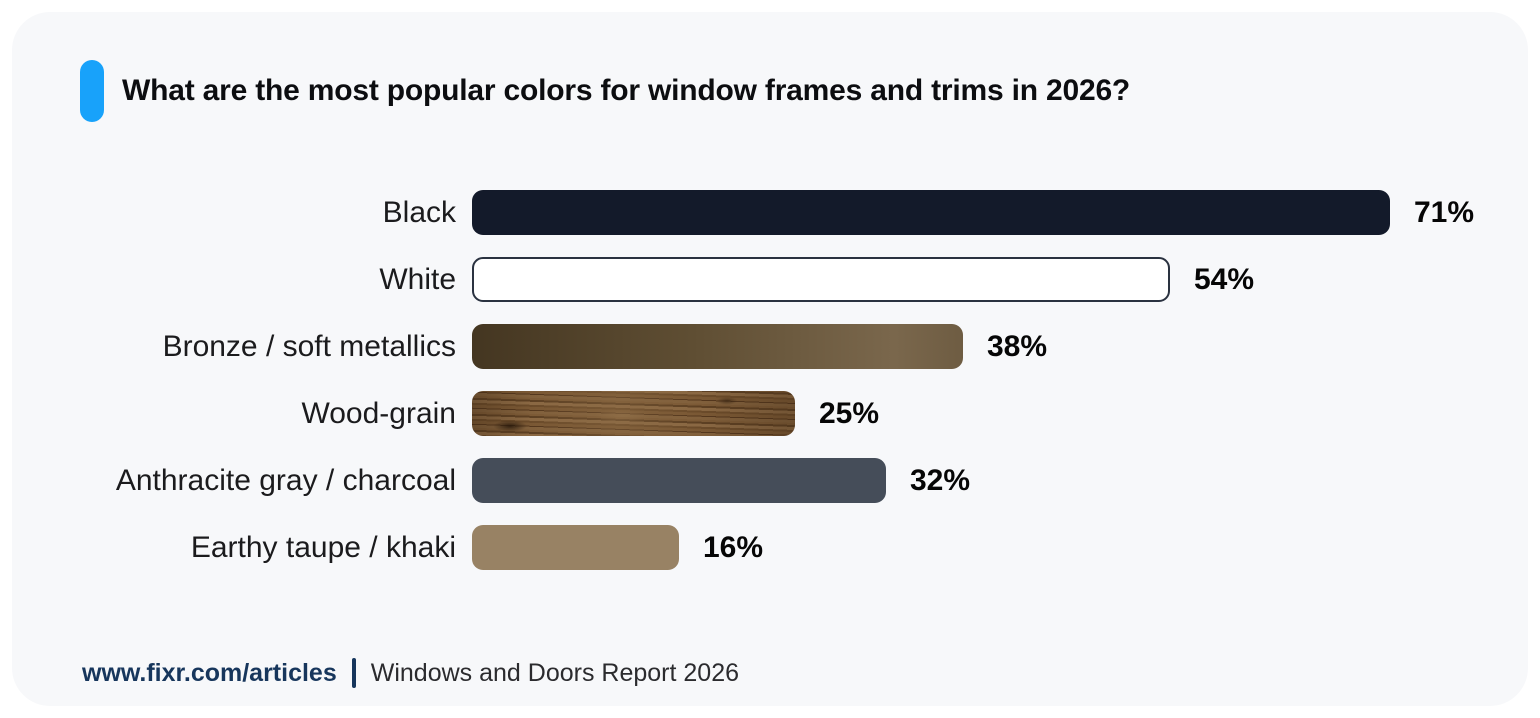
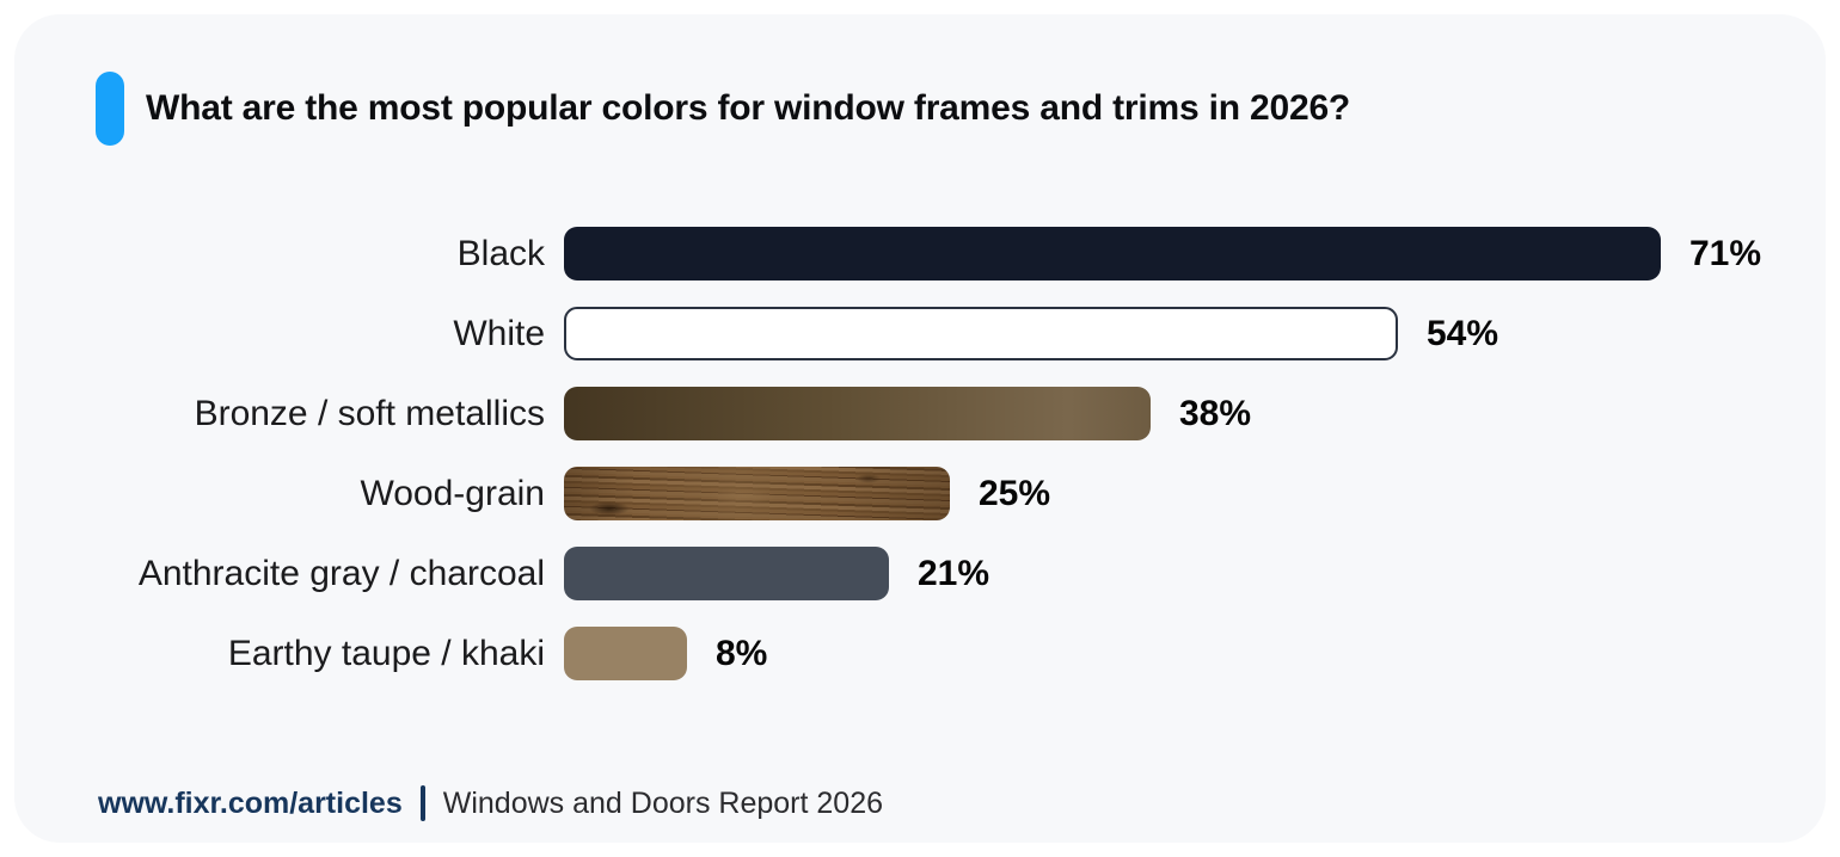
Anthracite gray / charcoal: 32% -> 21%
Earthy taupe / khaki: 16% -> 8%
